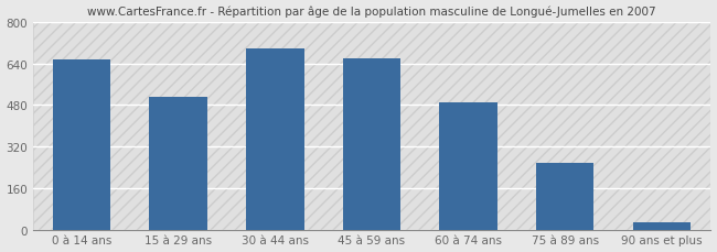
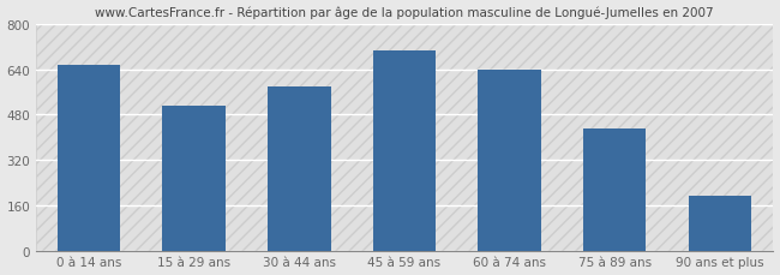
30 à 44 ans: 700 -> 580
45 à 59 ans: 660 -> 705
60 à 74 ans: 490 -> 640
75 à 89 ans: 255 -> 430
90 ans et plus: 30 -> 195
